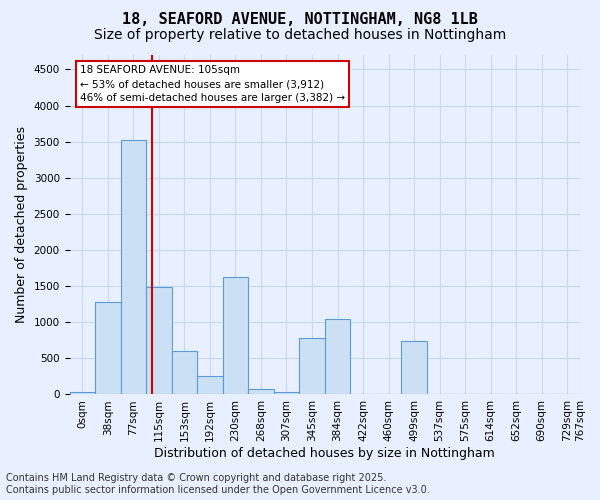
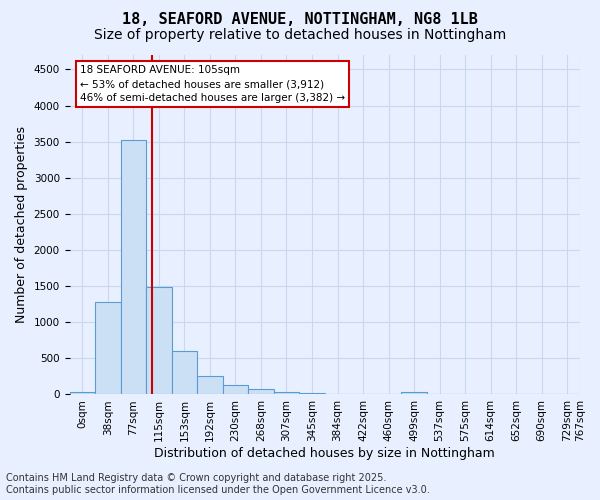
230sqm: 1620 -> 130
345sqm: 780 -> 20
384sqm: 1040 -> 10
499sqm: 740 -> 40
